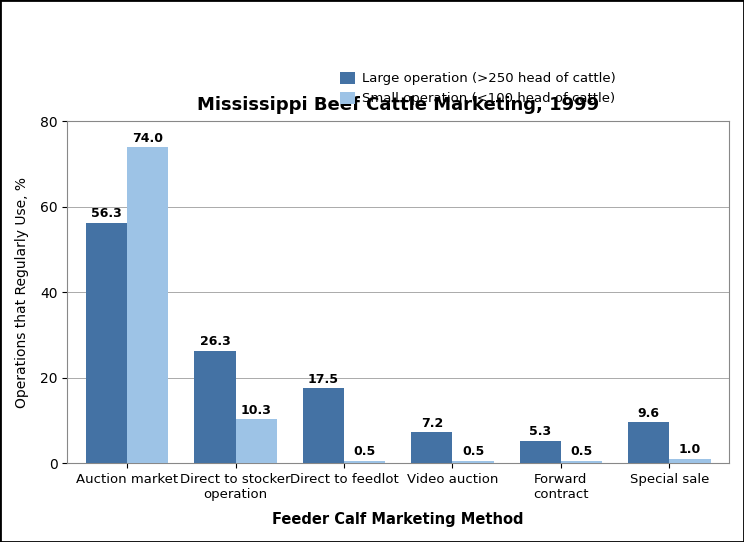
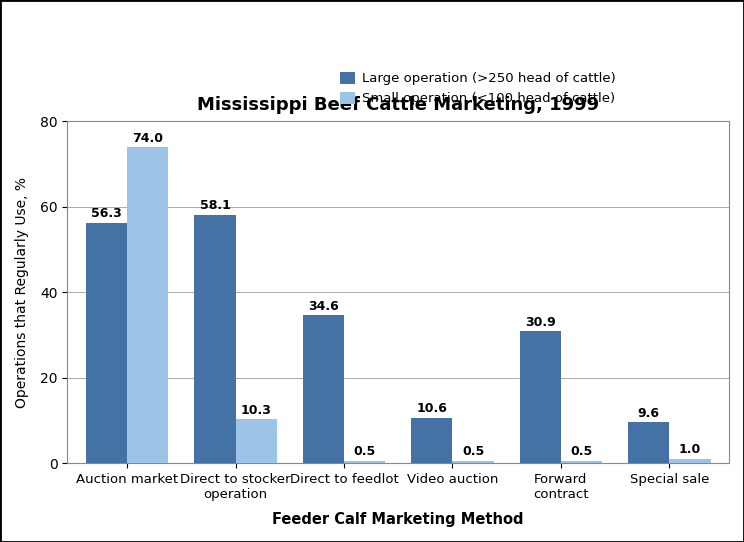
Large operation (>250 head of cattle)/Direct to stocker operation: 26.3 -> 58.1
Large operation (>250 head of cattle)/Direct to feedlot: 17.5 -> 34.6
Large operation (>250 head of cattle)/Video auction: 7.2 -> 10.6
Large operation (>250 head of cattle)/Forward contract: 5.3 -> 30.9
